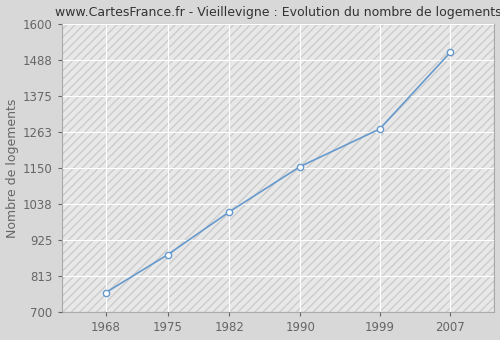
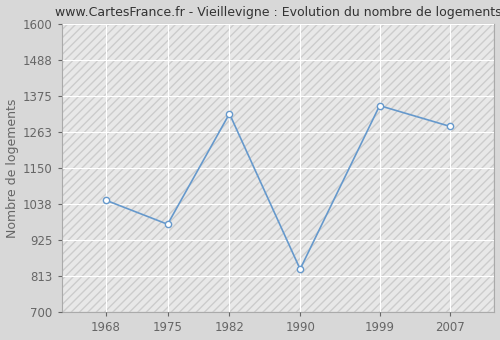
1968: 762 -> 1050
1975: 880 -> 975
1982: 1014 -> 1320
1990: 1155 -> 835
1999: 1272 -> 1345
2007: 1511 -> 1280
